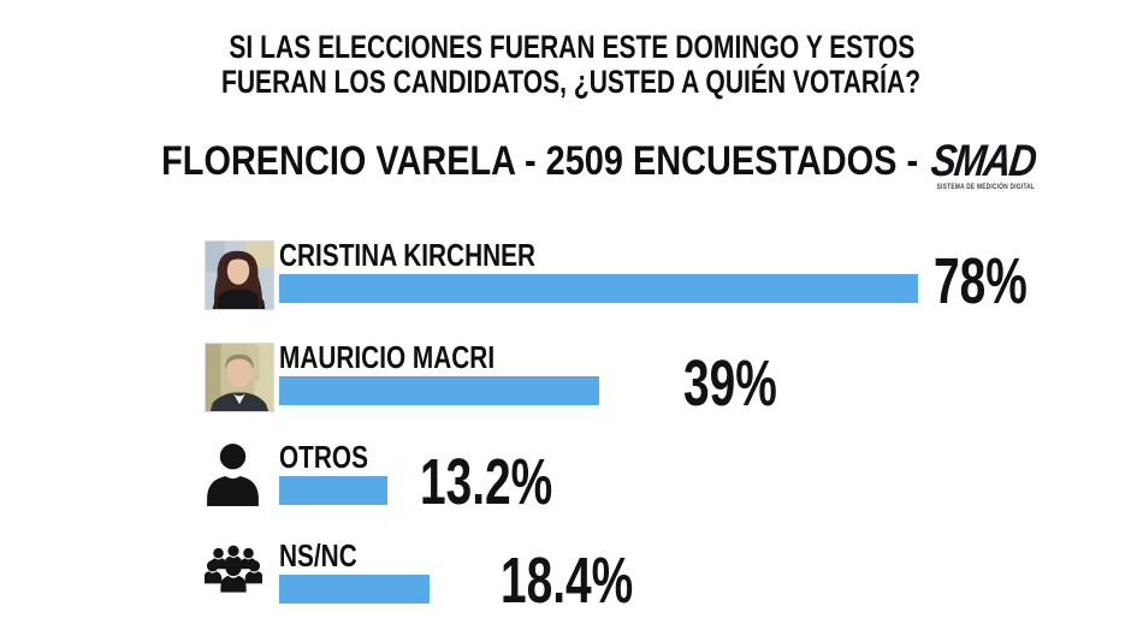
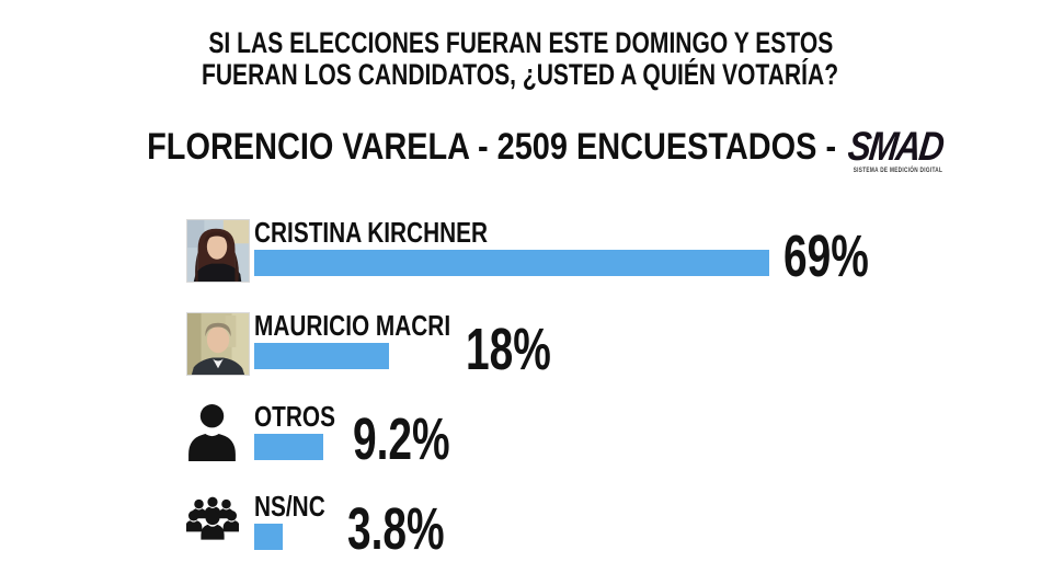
CRISTINA KIRCHNER: 78% -> 69%
MAURICIO MACRI: 39% -> 18%
OTROS: 13.2% -> 9.2%
NS/NC: 18.4% -> 3.8%
